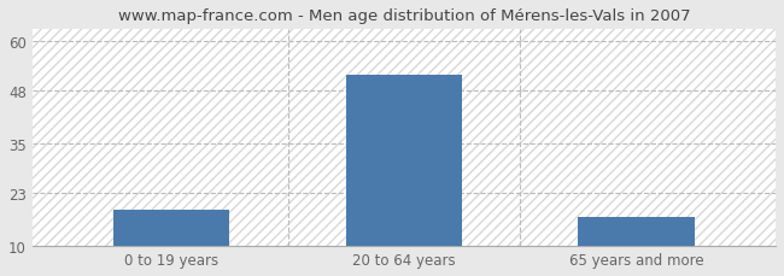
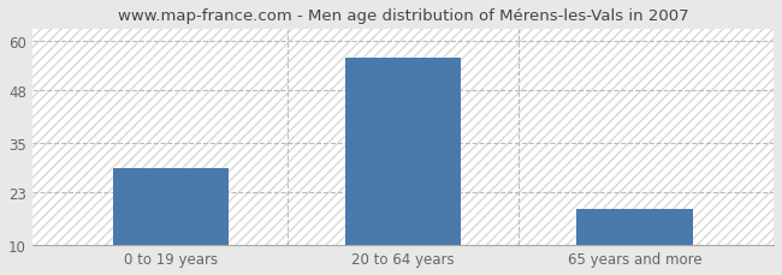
0 to 19 years: 19 -> 29
20 to 64 years: 52 -> 56
65 years and more: 17 -> 19
